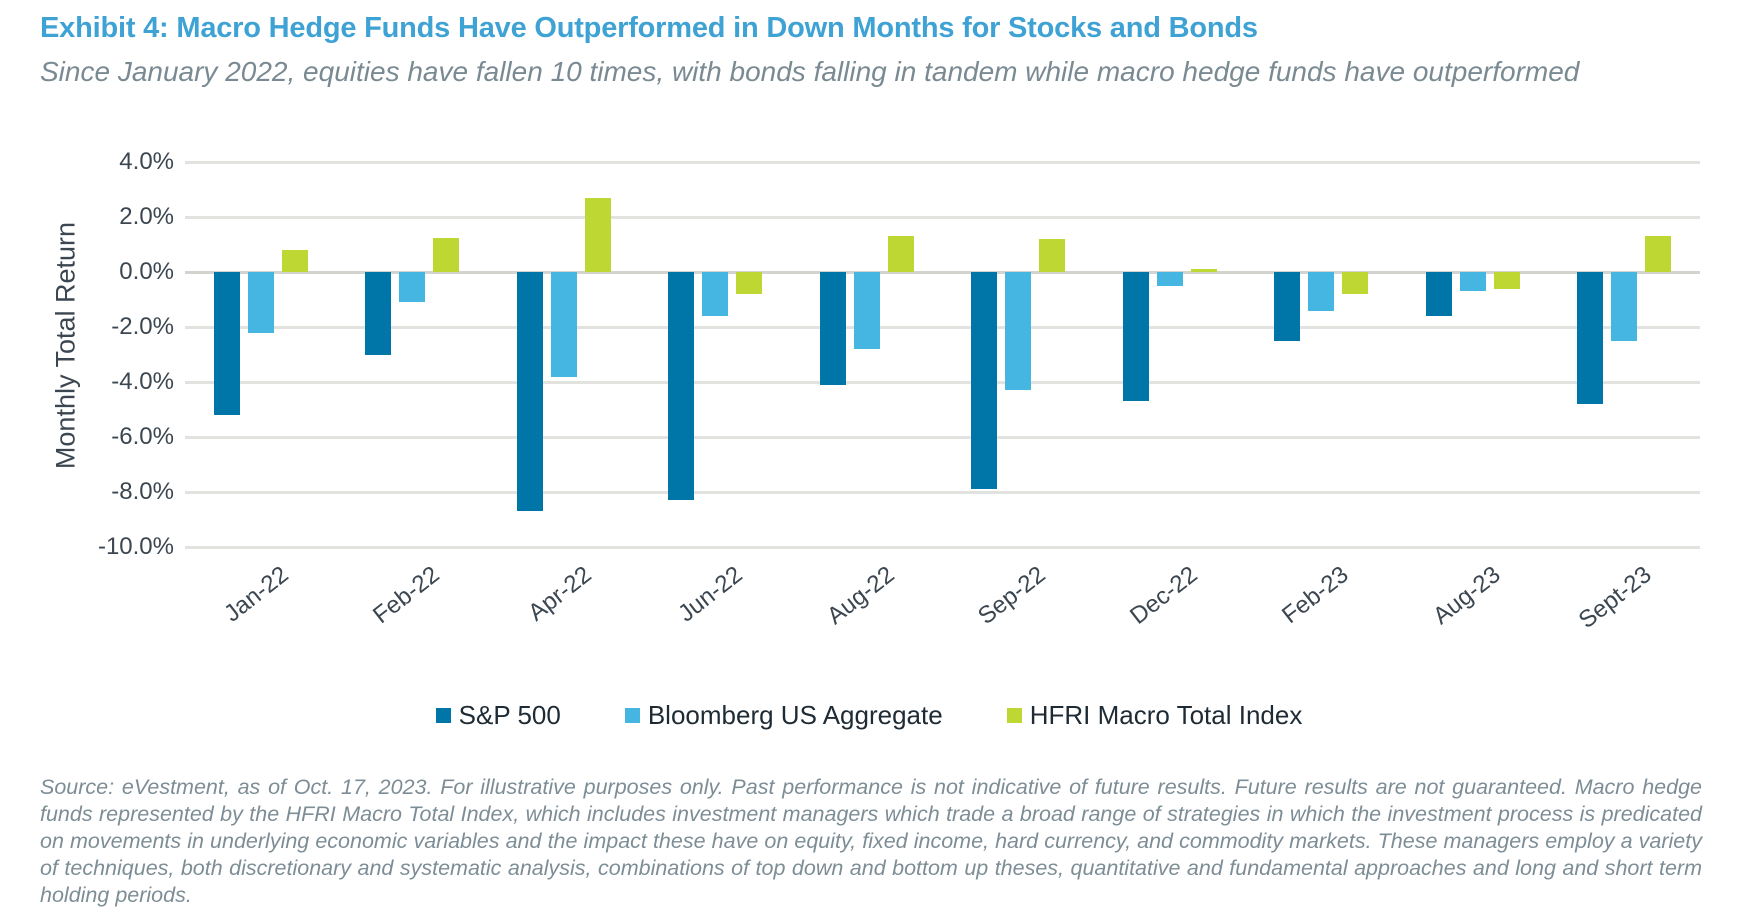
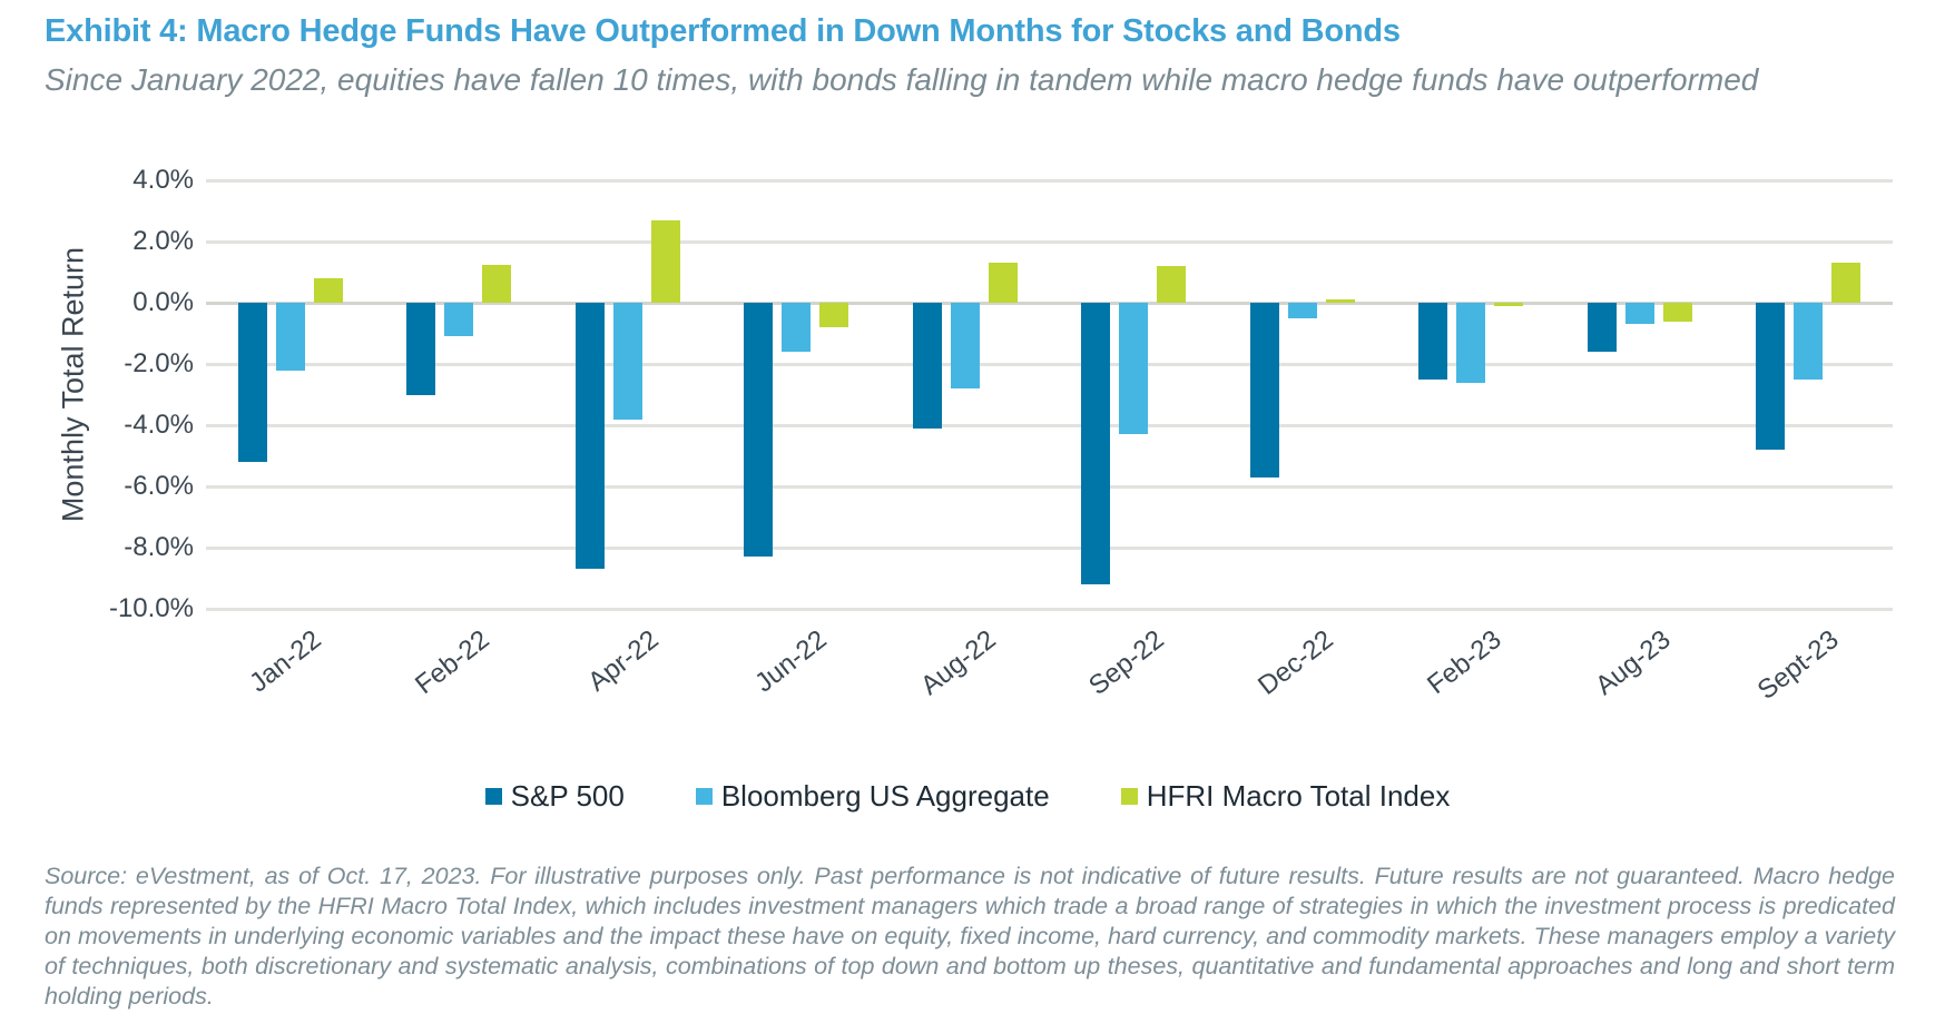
S&P 500/Sep-22: -7.9% -> -9.2%
S&P 500/Dec-22: -4.7% -> -5.7%
Bloomberg US Aggregate/Feb-23: -1.4% -> -2.6%
HFRI Macro Total Index/Feb-23: -0.8% -> -0.1%
